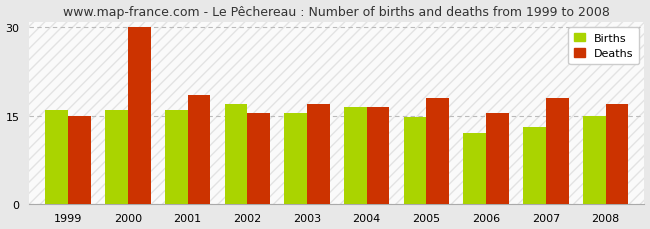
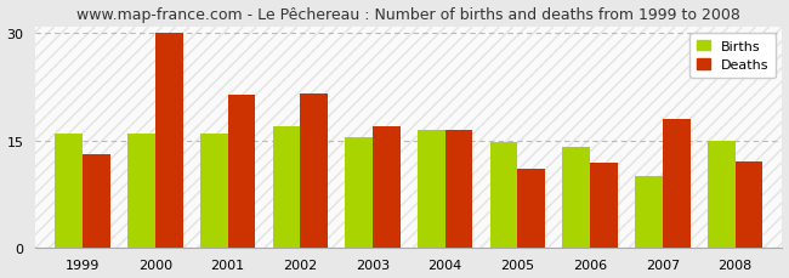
Deaths/1999: 15.0 -> 13.0
Deaths/2001: 18.5 -> 21.4
Deaths/2002: 15.5 -> 21.6
Deaths/2005: 18.0 -> 11.0
Births/2006: 12.0 -> 14.0
Deaths/2006: 15.5 -> 11.8
Births/2007: 13.0 -> 10.0
Deaths/2008: 17.0 -> 12.0
